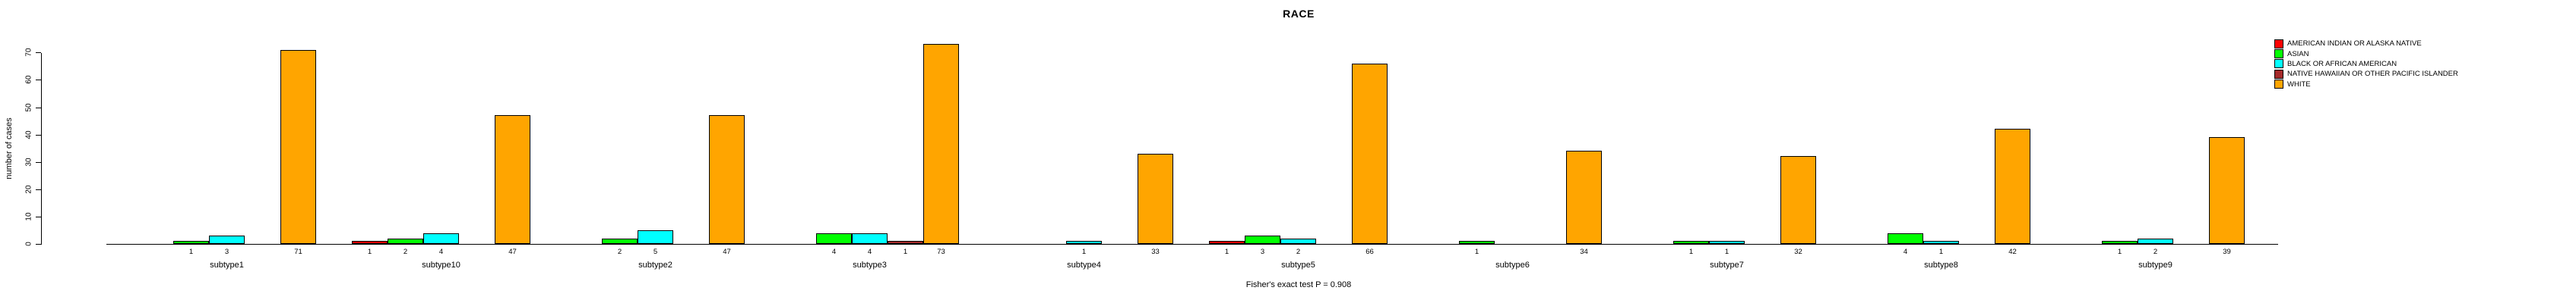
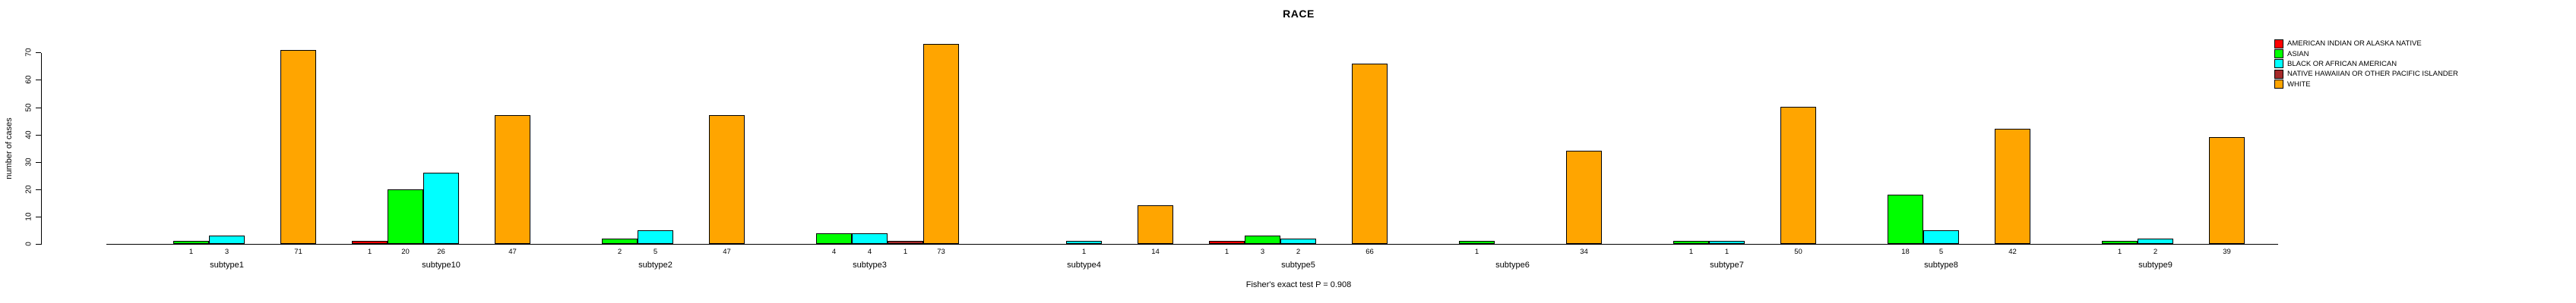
ASIAN/subtype10: 2 -> 20
BLACK OR AFRICAN AMERICAN/subtype10: 4 -> 26
WHITE/subtype4: 33 -> 14
WHITE/subtype7: 32 -> 50
ASIAN/subtype8: 4 -> 18
BLACK OR AFRICAN AMERICAN/subtype8: 1 -> 5
